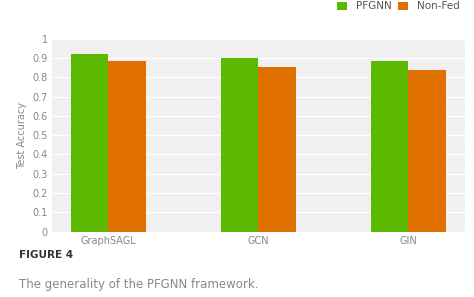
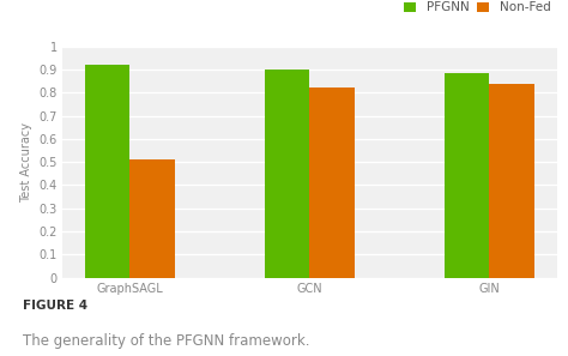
Non-Fed/GraphSAGL: 0.89 -> 0.51
Non-Fed/GCN: 0.85 -> 0.82
